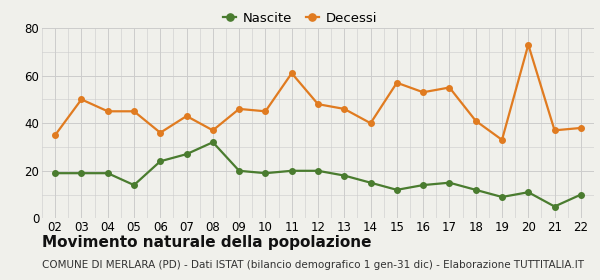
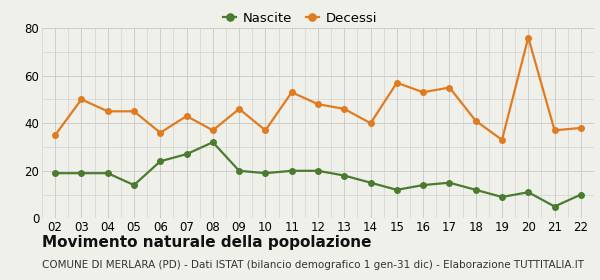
Decessi/10: 45 -> 37
Decessi/11: 61 -> 53
Decessi/20: 73 -> 76
